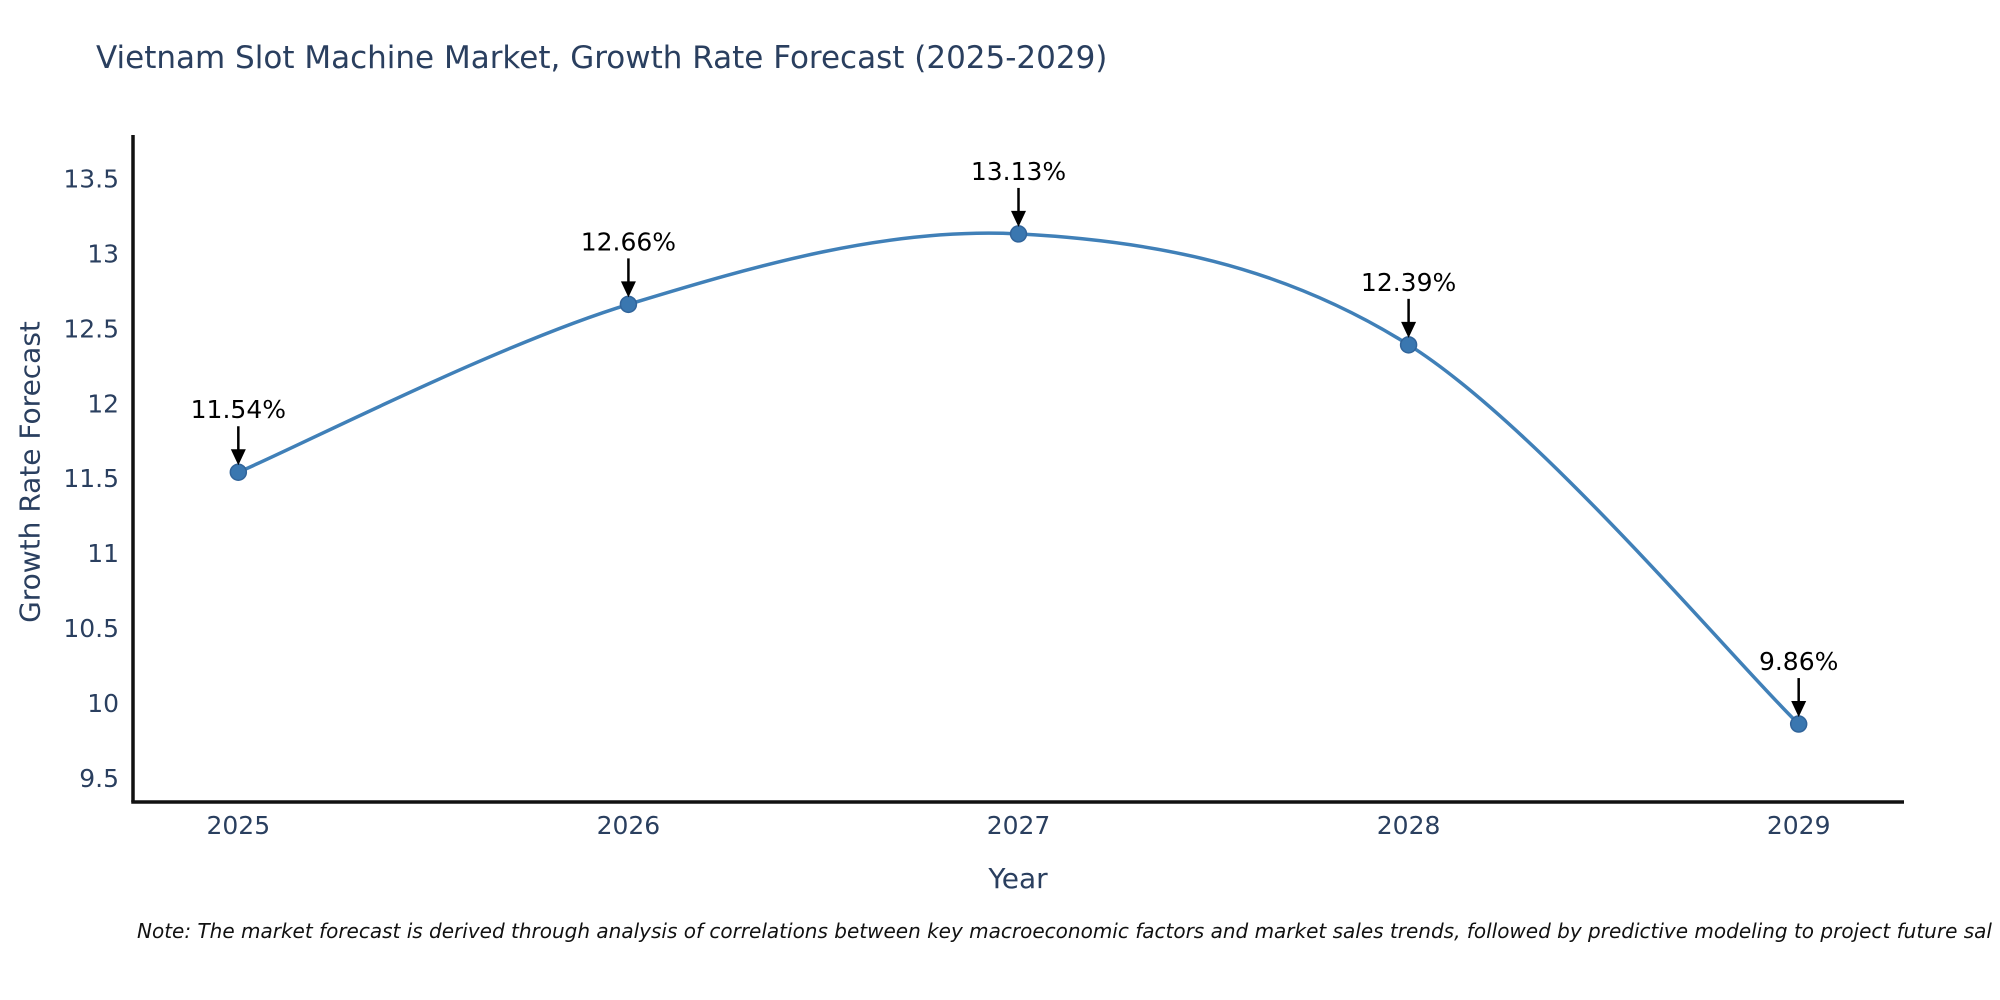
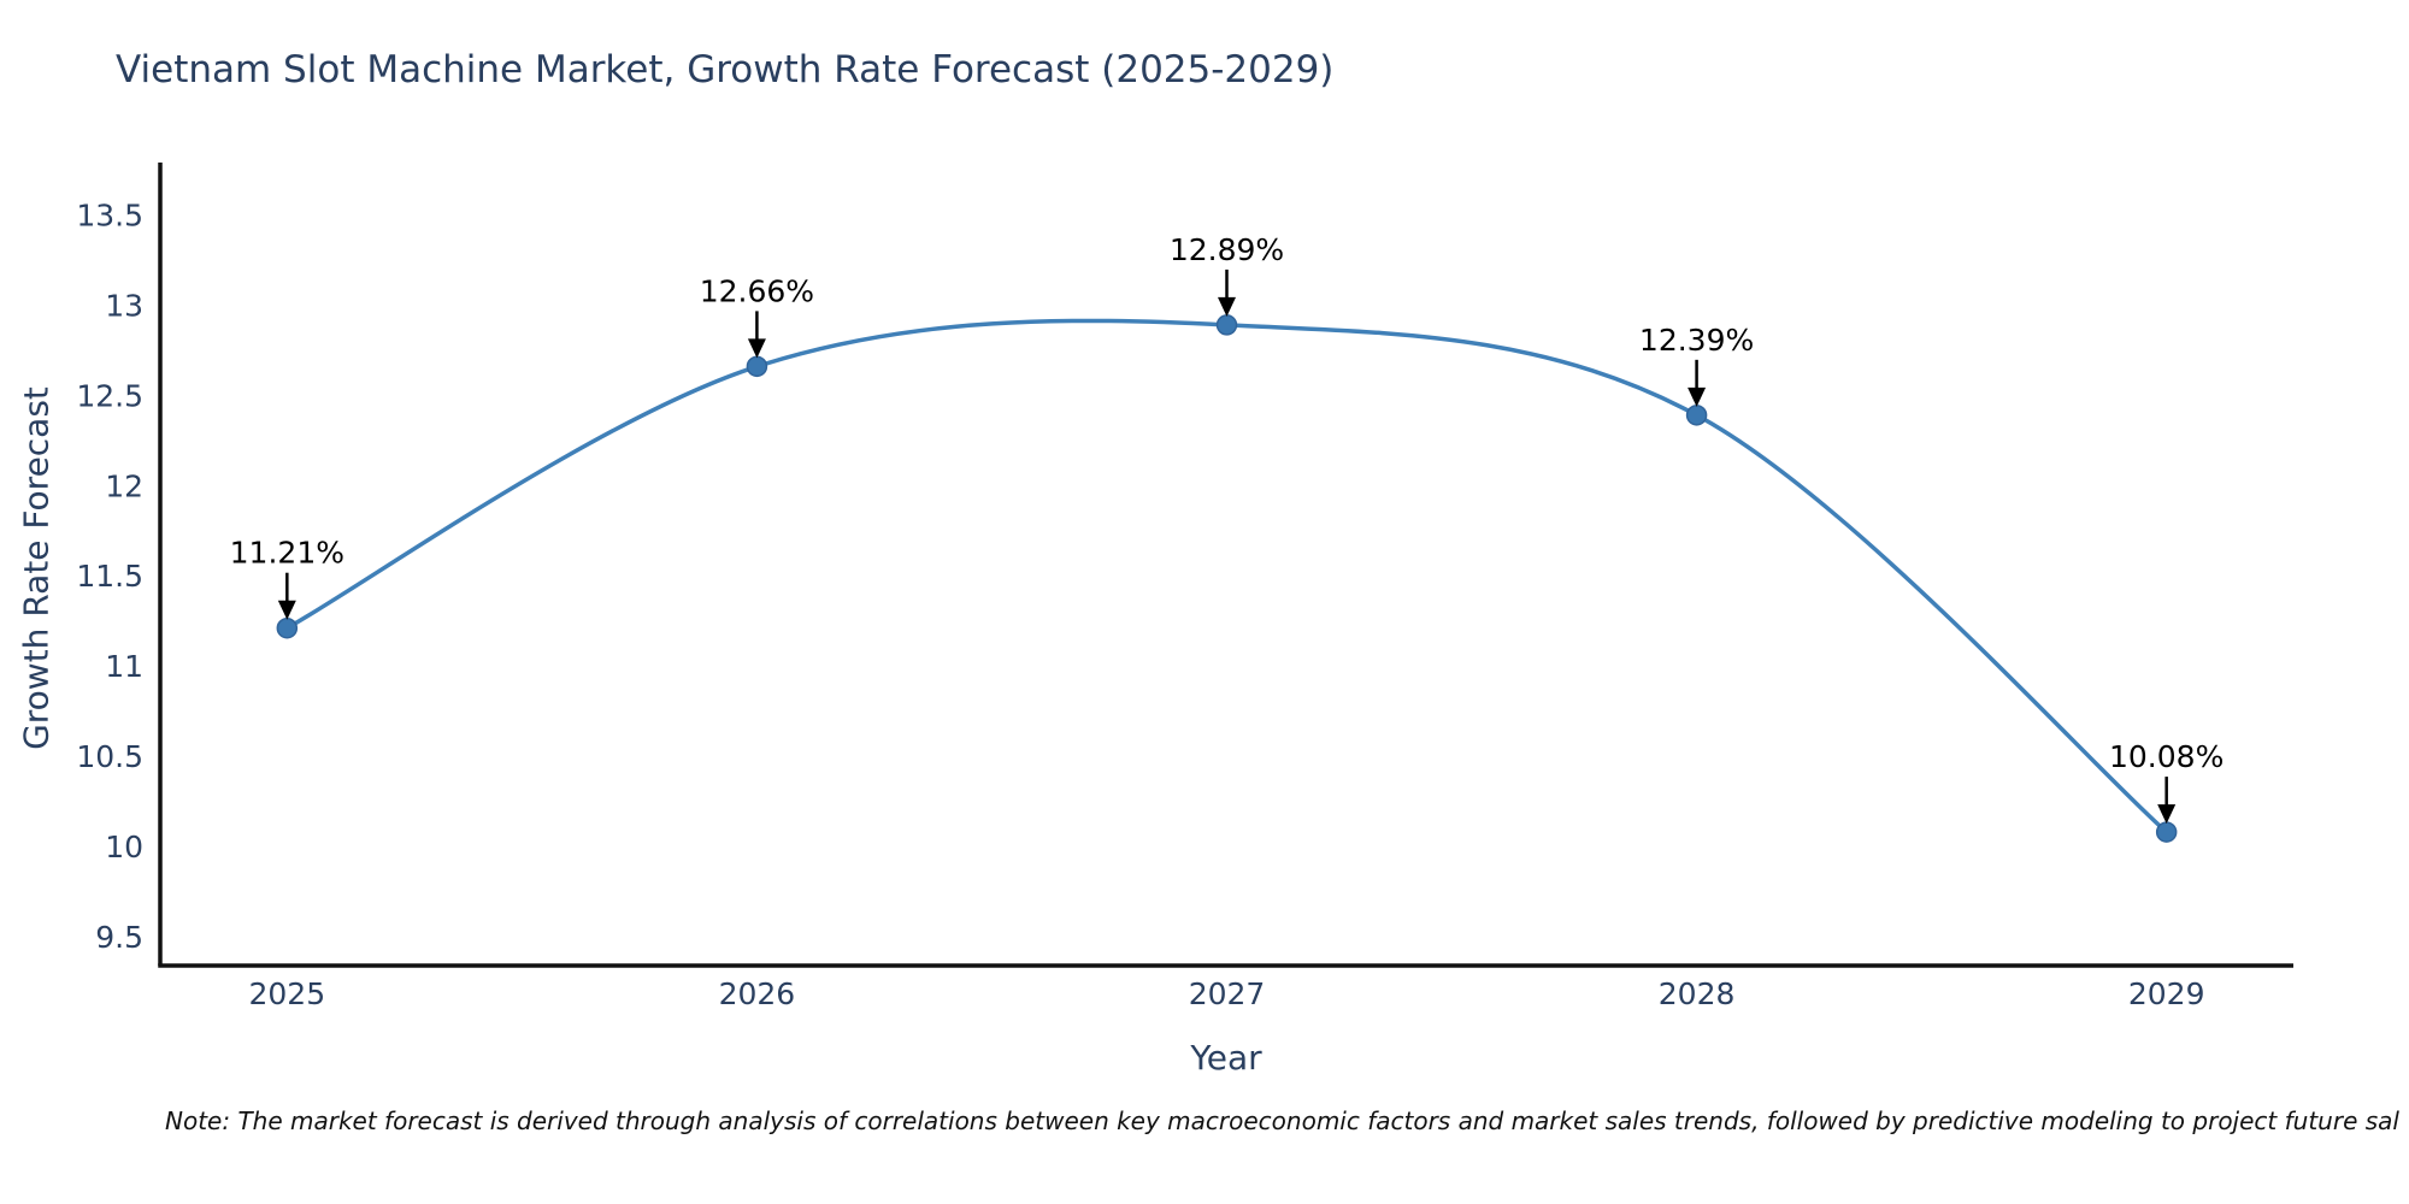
2025: 11.54% -> 11.21%
2027: 13.13% -> 12.89%
2029: 9.86% -> 10.08%
